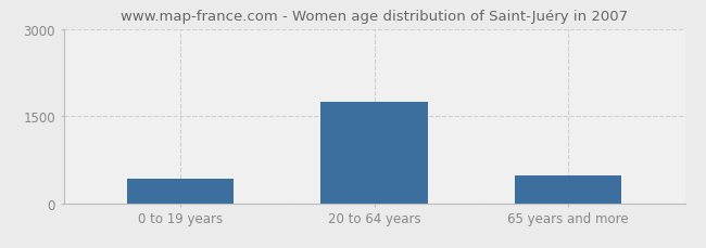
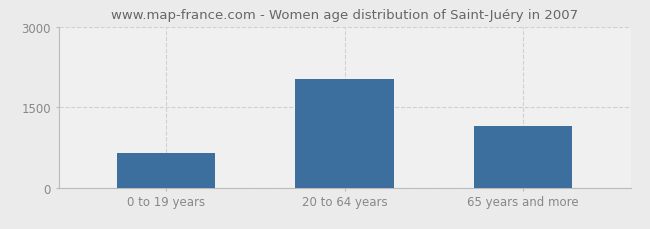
0 to 19 years: 430 -> 640
20 to 64 years: 1750 -> 2020
65 years and more: 470 -> 1140
